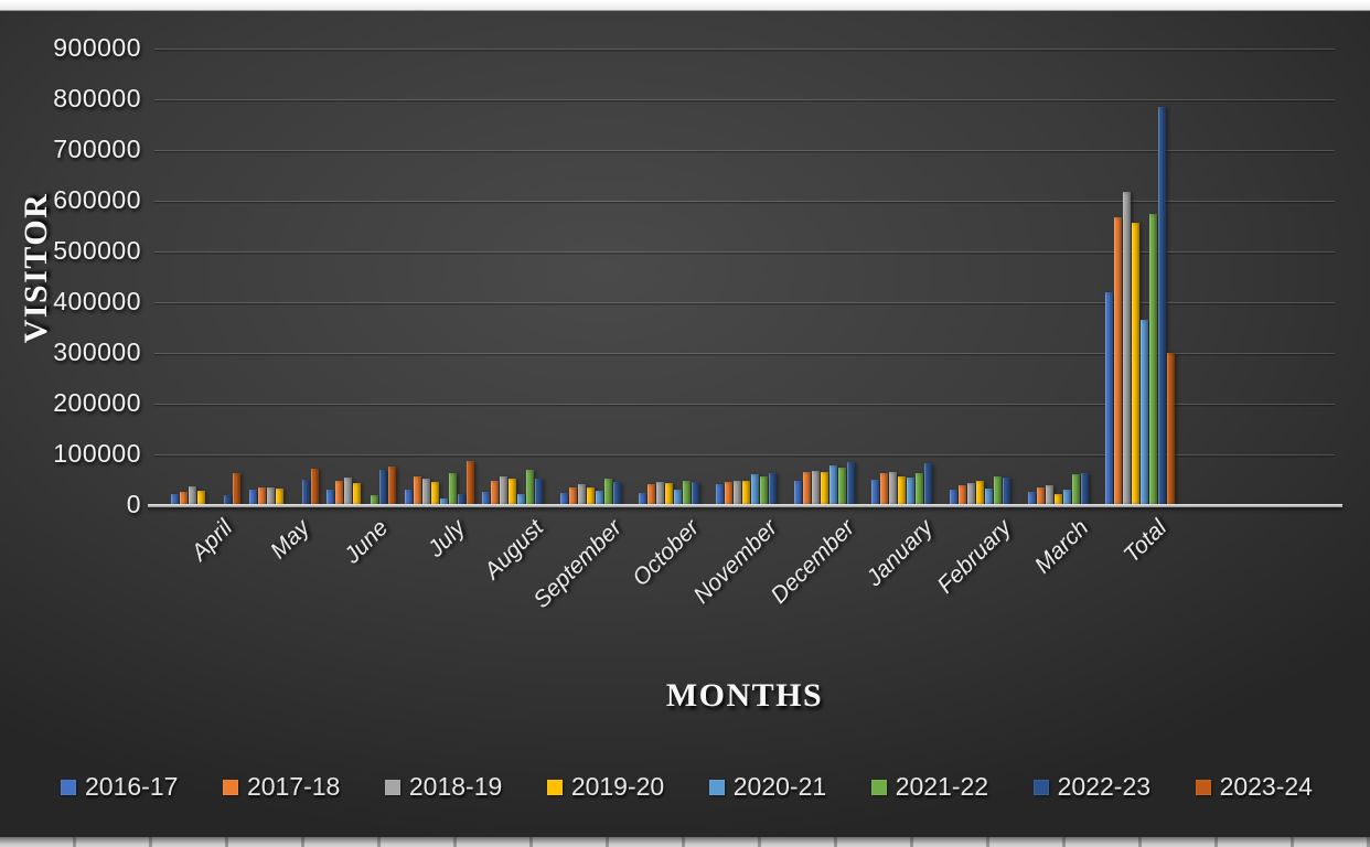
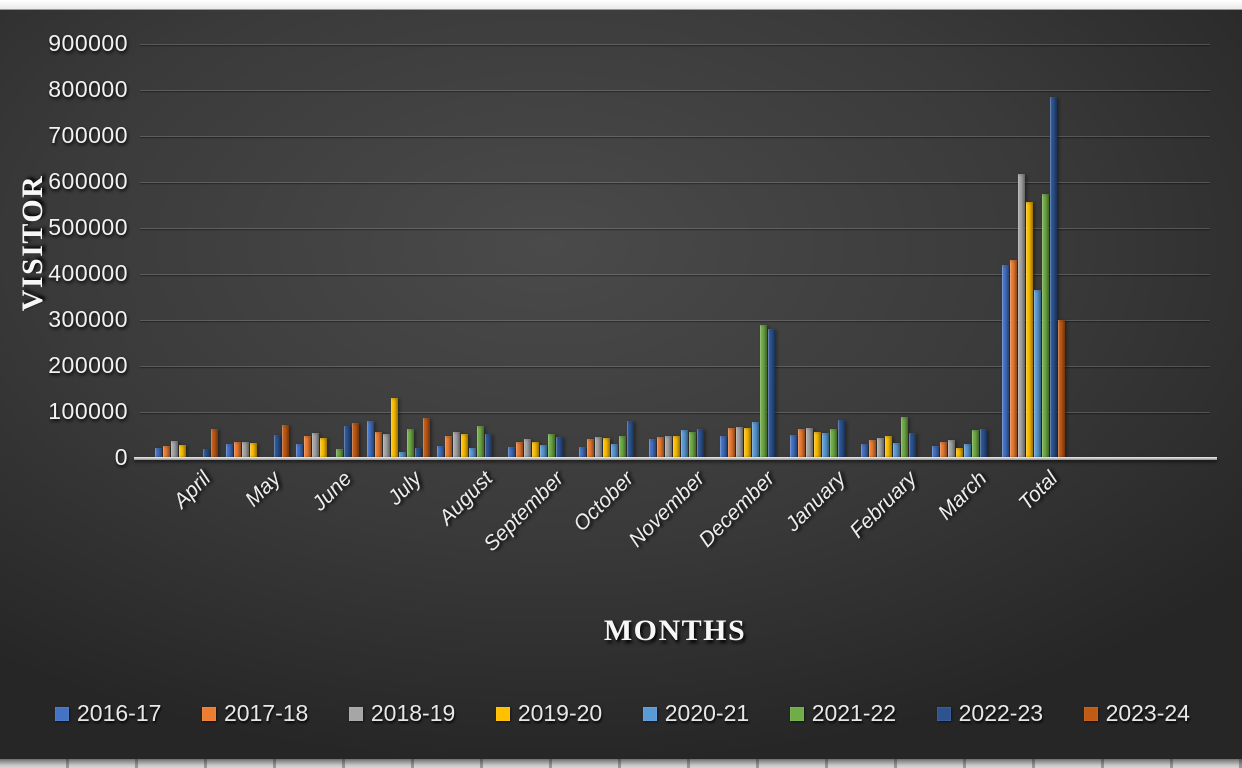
2016-17/July: 30000 -> 80000
2019-20/July: 40000 -> 130000
2022-23/October: 40000 -> 80000
2021-22/December: 70000 -> 290000
2022-23/December: 80000 -> 280000
2021-22/February: 60000 -> 90000
2017-18/Total: 570000 -> 430000
